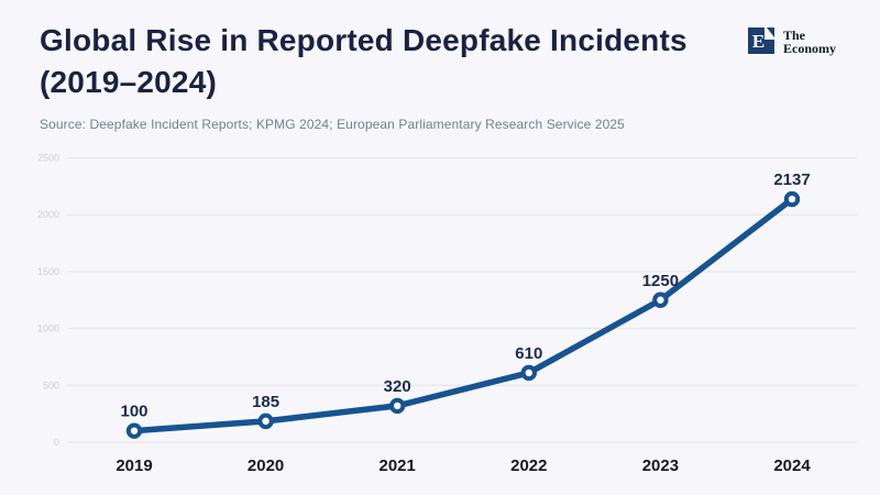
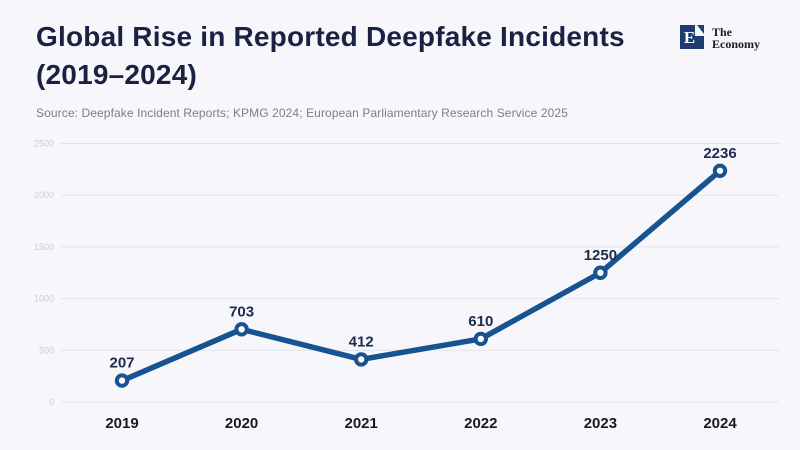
2019: 100 -> 207
2020: 185 -> 703
2021: 320 -> 412
2024: 2137 -> 2236
